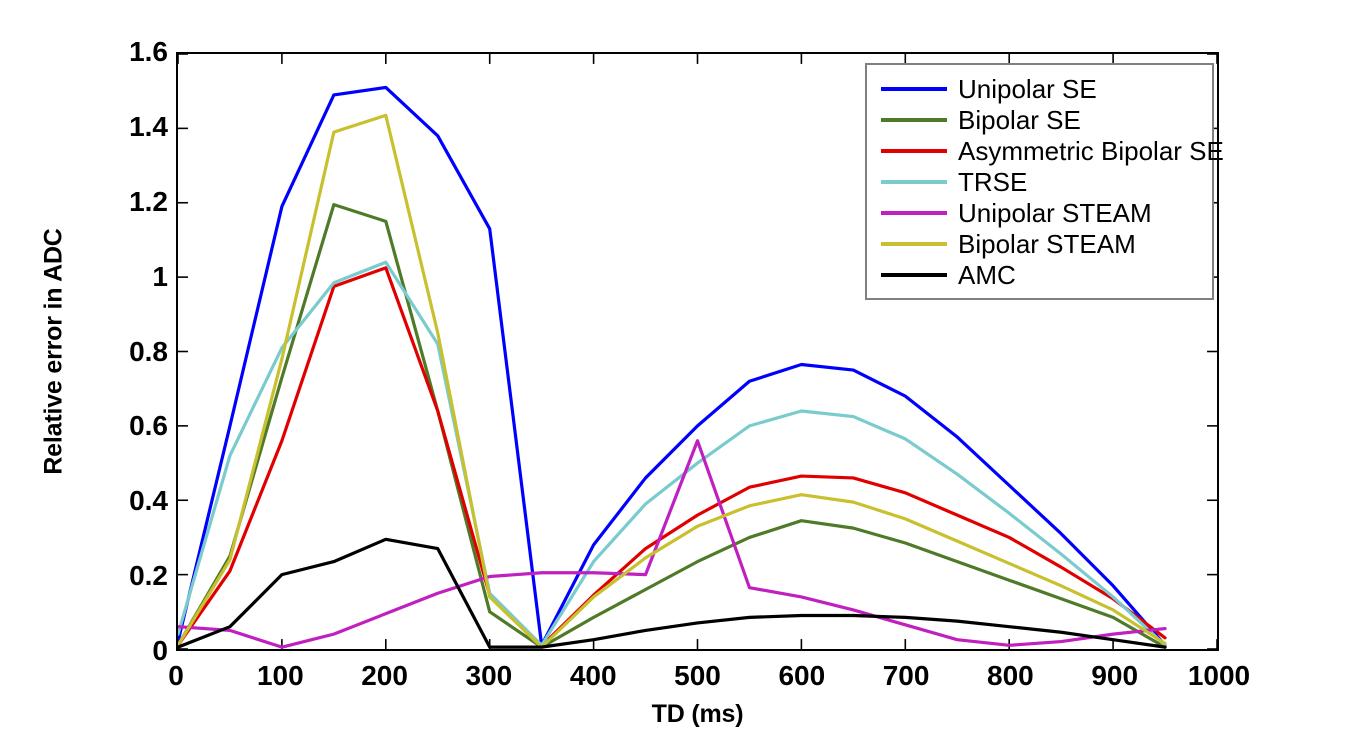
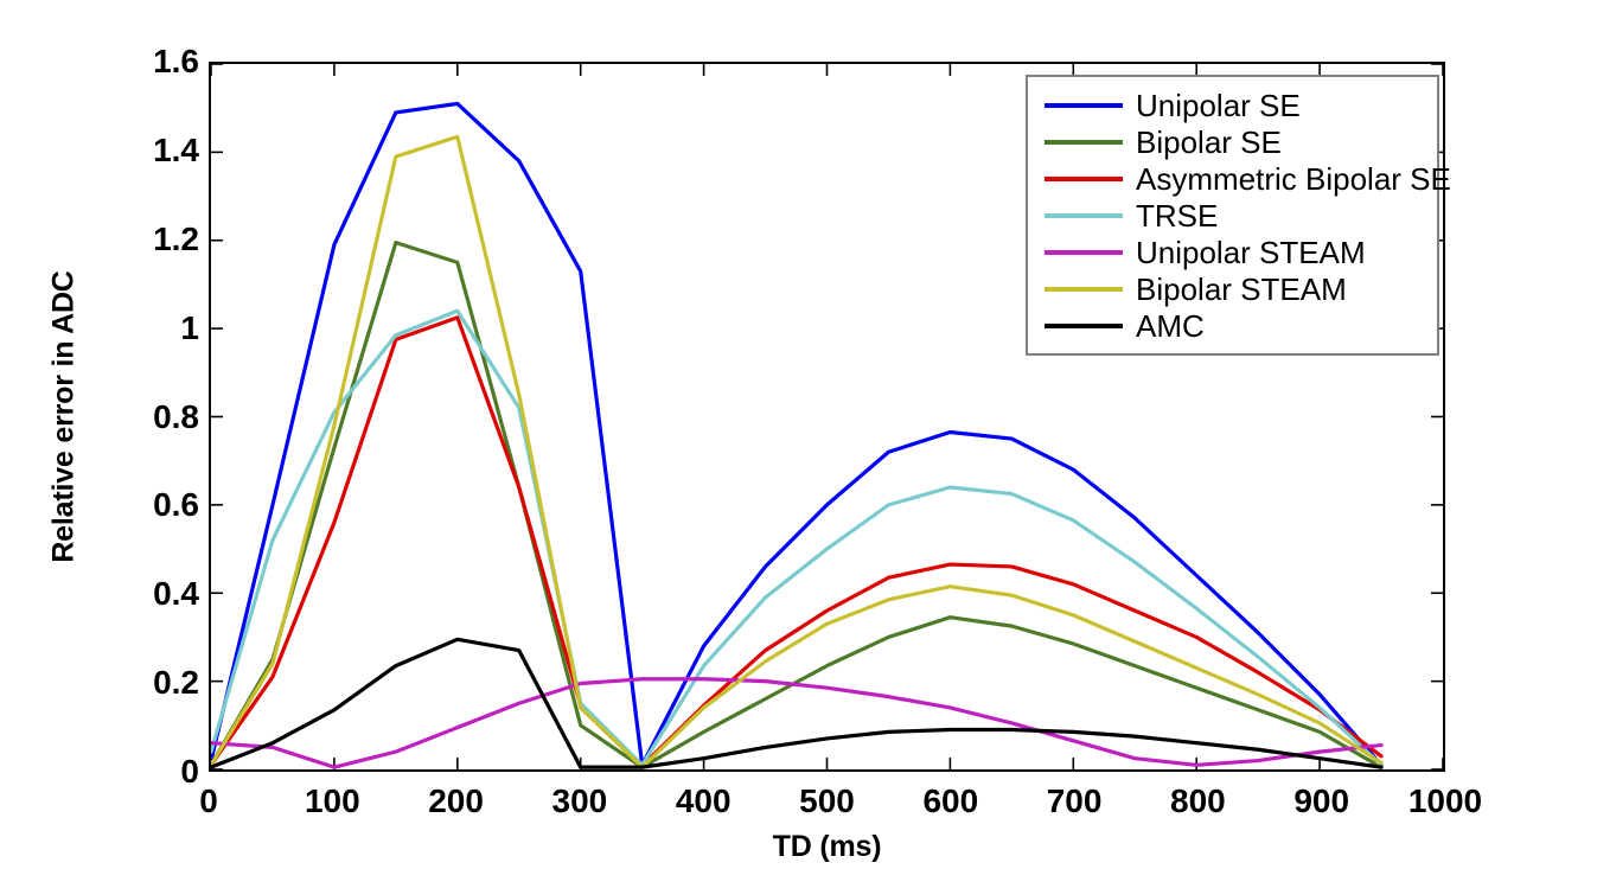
AMC/100: 0.20 -> 0.14
Unipolar STEAM/500: 0.56 -> 0.18
